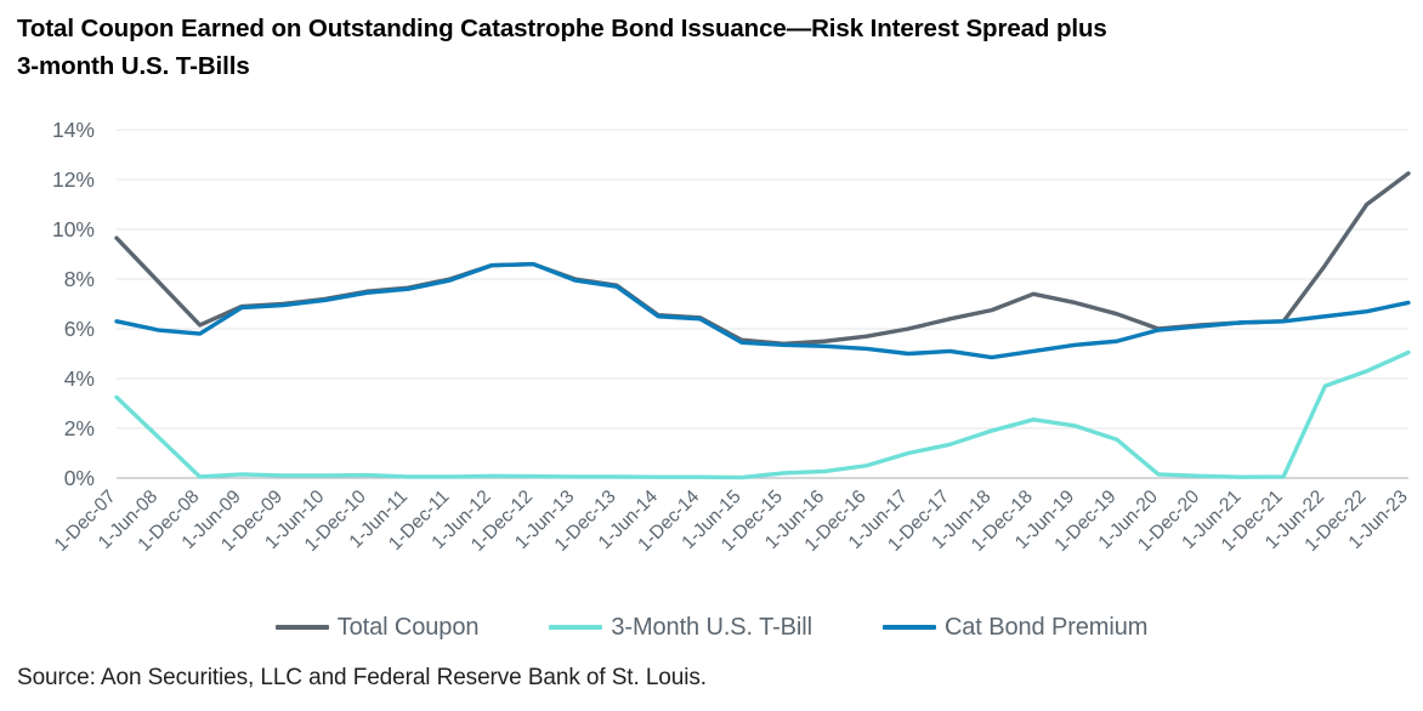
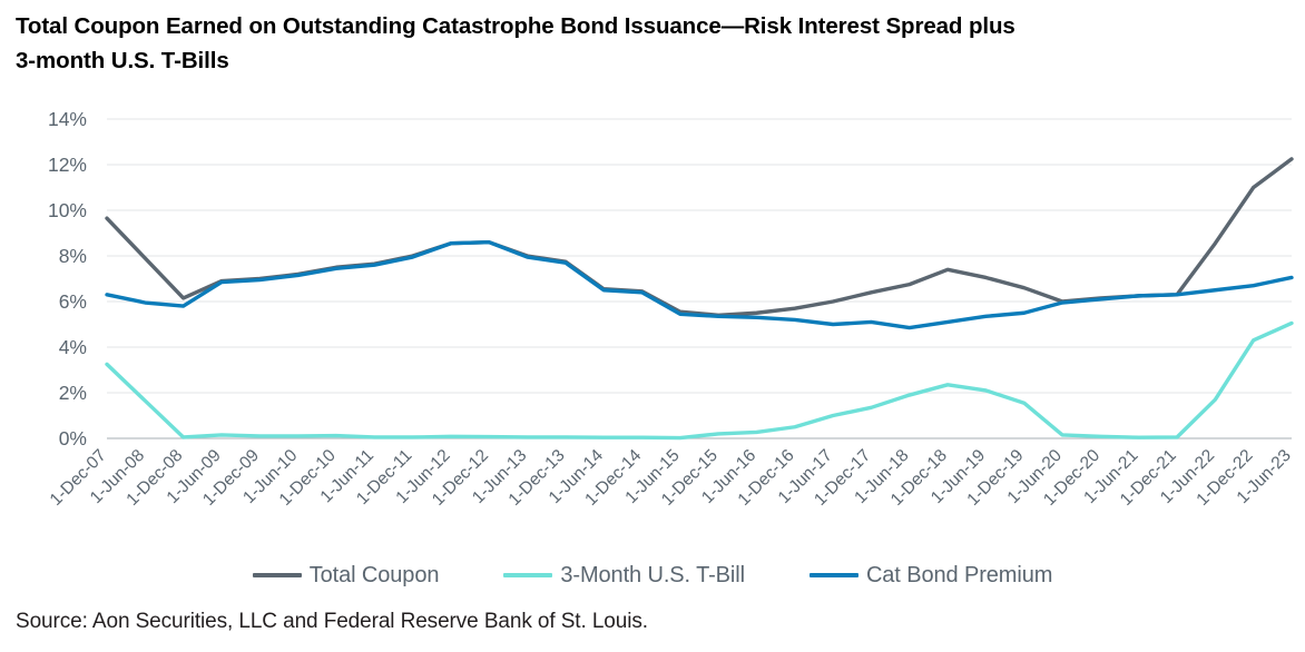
3-Month U.S. T-Bill/1-Jun-22: 3.7% -> 1.7%
